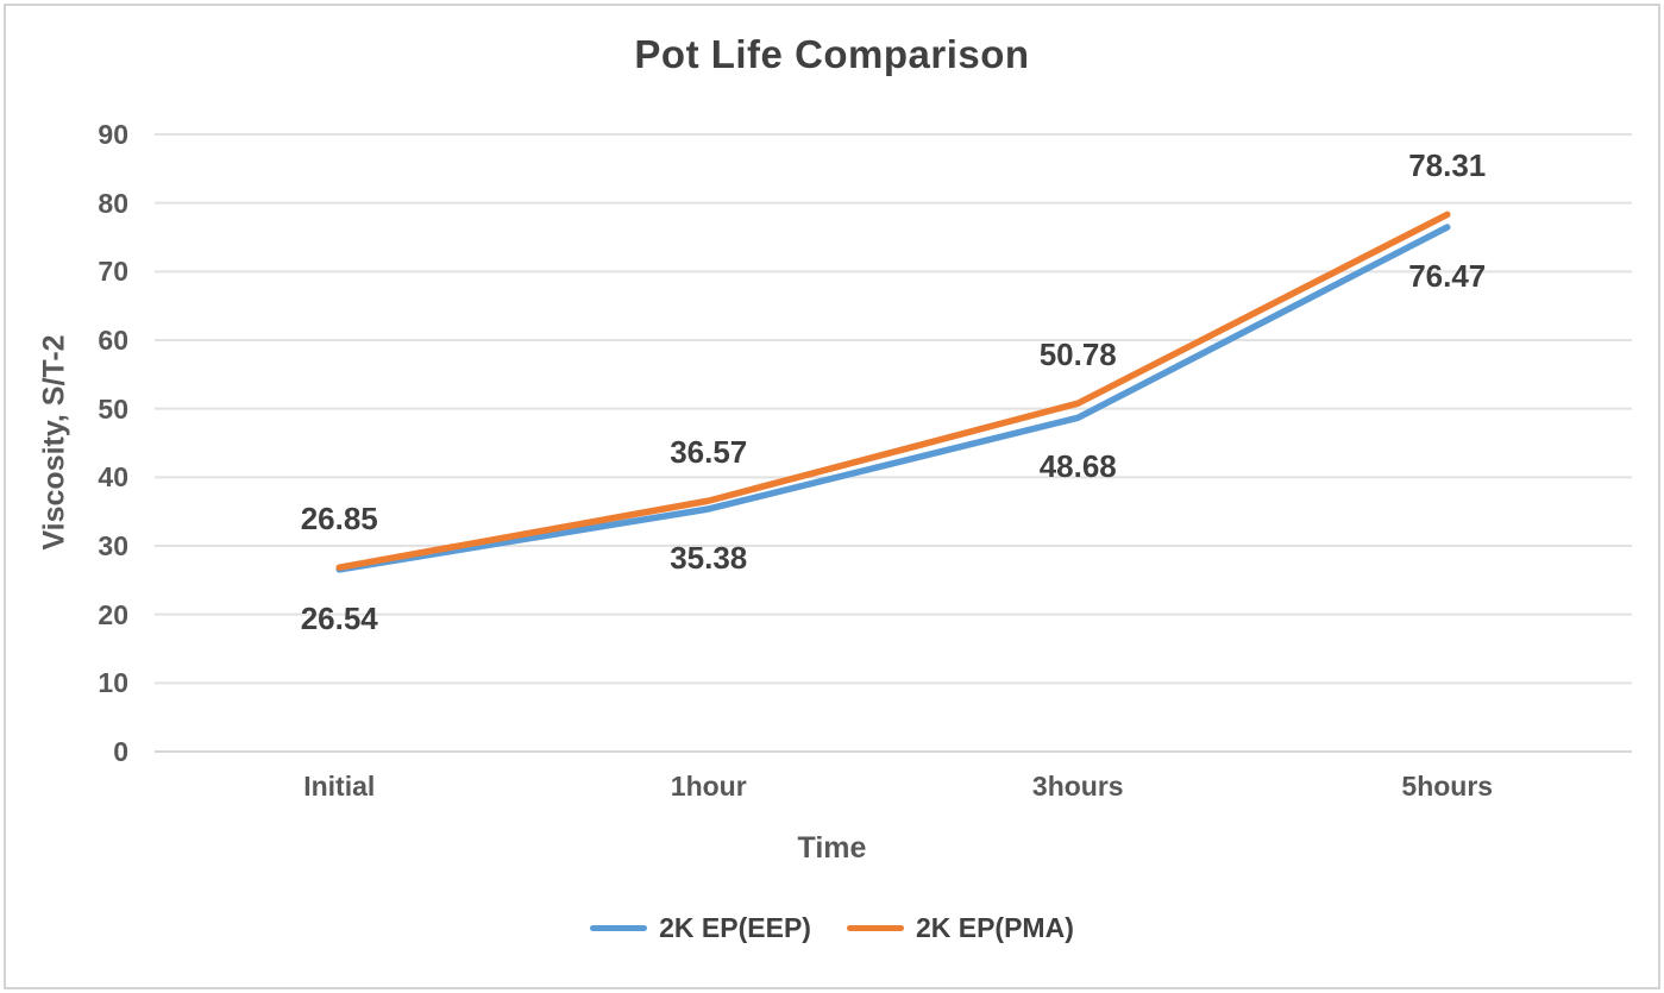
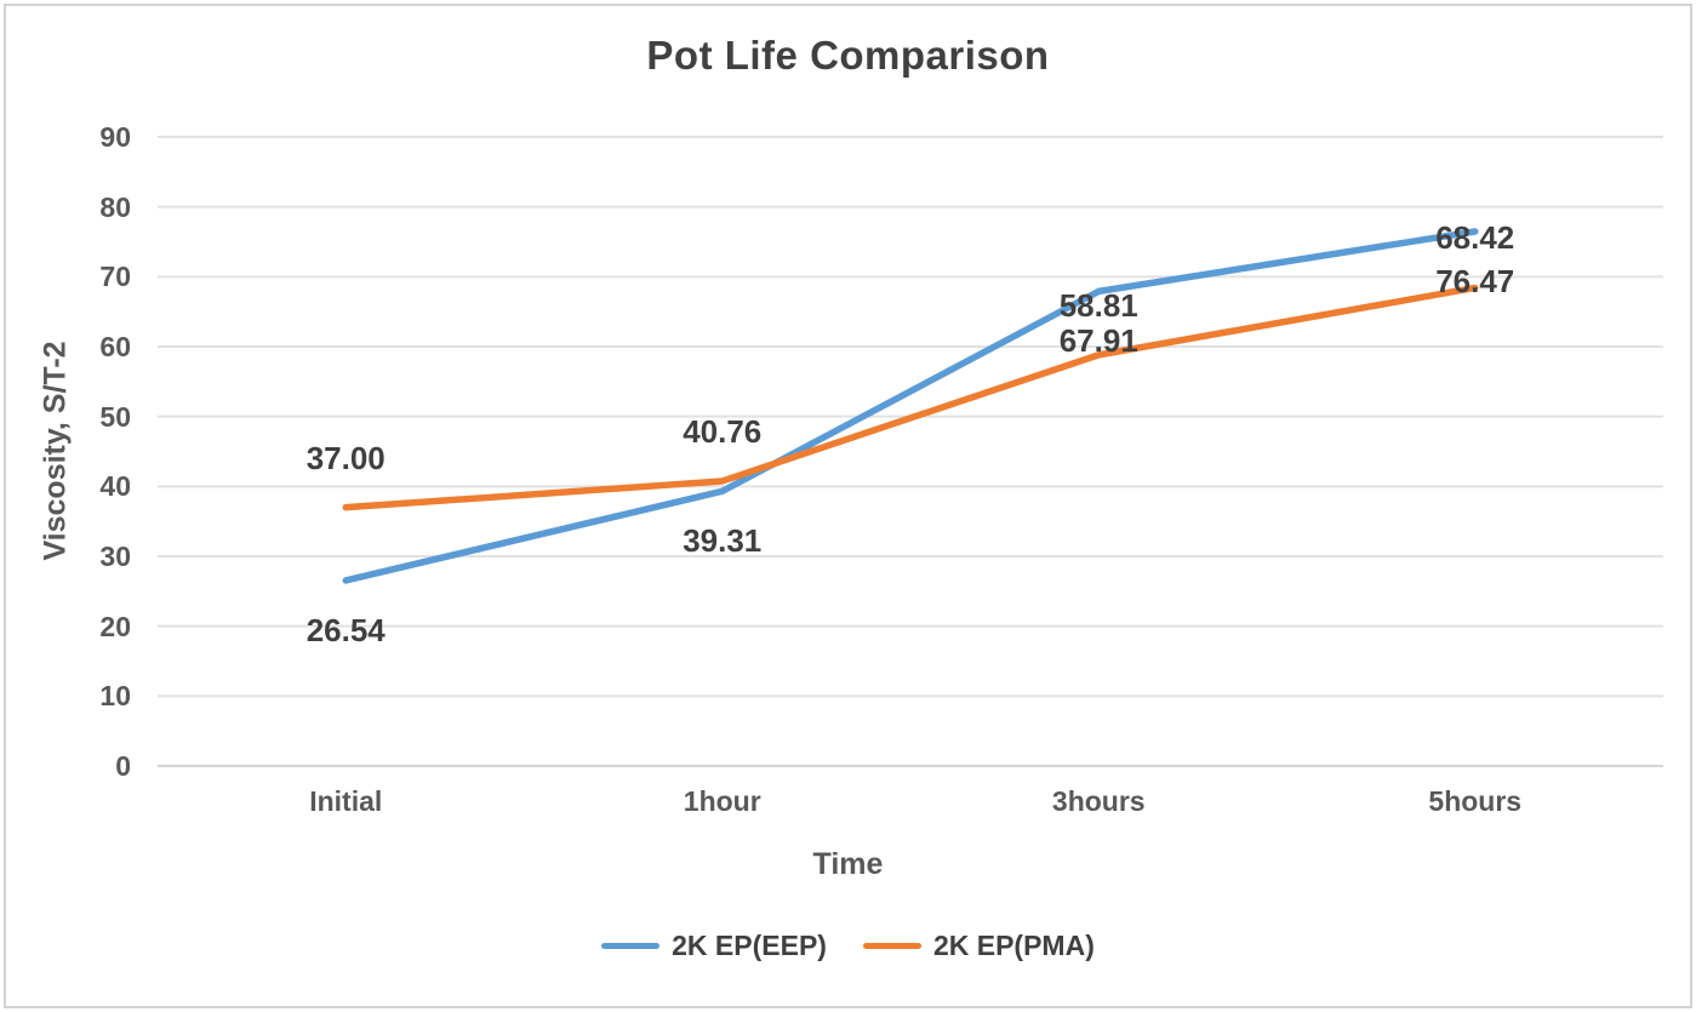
2K EP(PMA)/Initial: 26.85 -> 37.00
2K EP(EEP)/1hour: 35.38 -> 39.31
2K EP(PMA)/1hour: 36.57 -> 40.76
2K EP(EEP)/3hours: 48.68 -> 67.91
2K EP(PMA)/3hours: 50.78 -> 58.81
2K EP(PMA)/5hours: 78.31 -> 68.42
